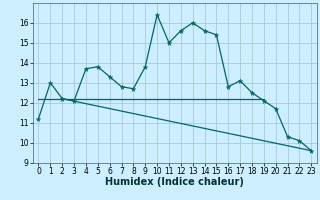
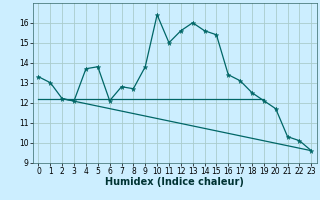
0: 11.2 -> 13.3
6: 13.3 -> 12.1
16: 12.8 -> 13.4
